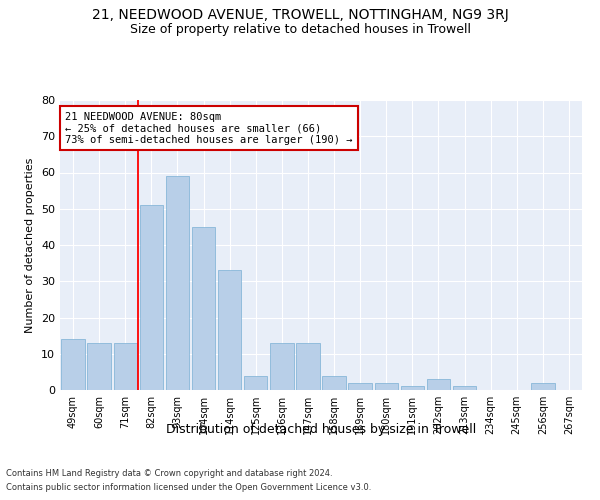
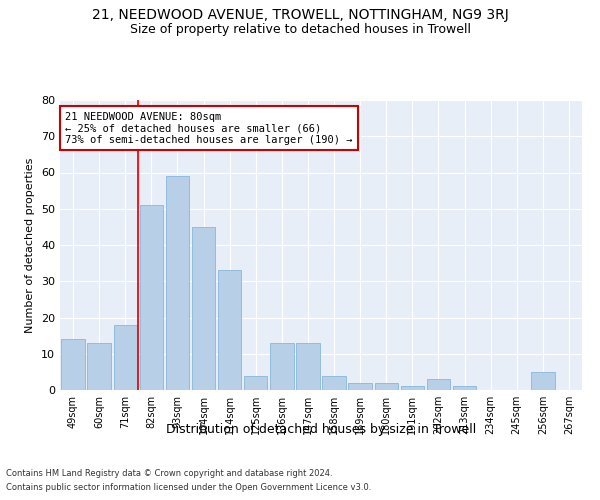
71sqm: 13 -> 18
256sqm: 2 -> 5
